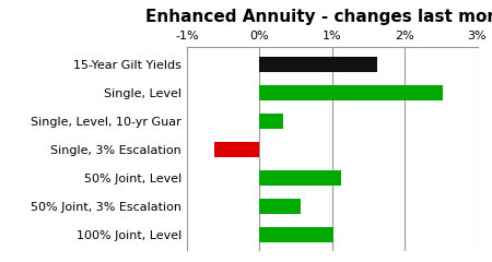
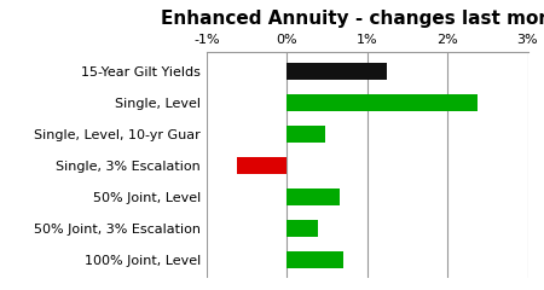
15-Year Gilt Yields: 1.62% -> 1.25%
Single, Level: 2.52% -> 2.38%
Single, Level, 10-yr Guar: 0.32% -> 0.48%
50% Joint, Level: 1.12% -> 0.65%
50% Joint, 3% Escalation: 0.56% -> 0.38%
100% Joint, Level: 1.02% -> 0.70%
